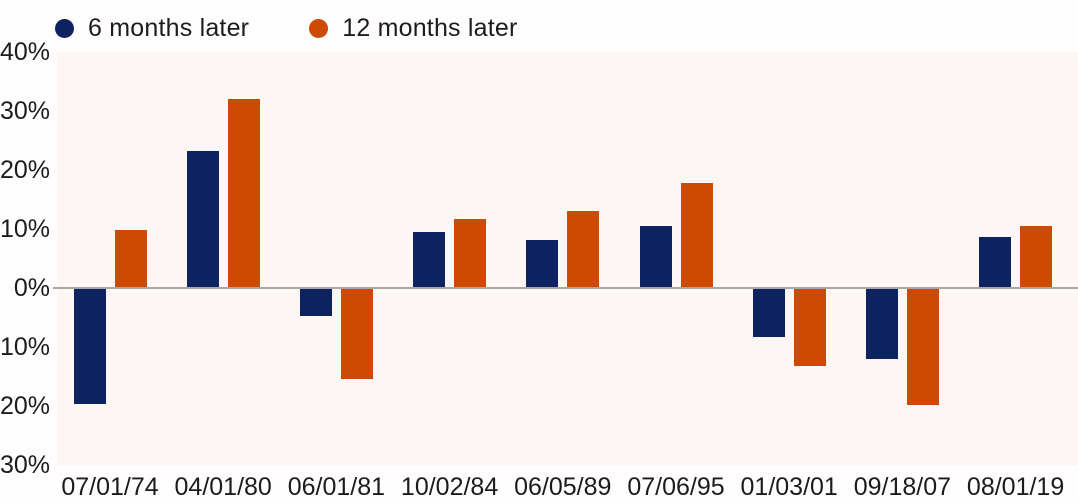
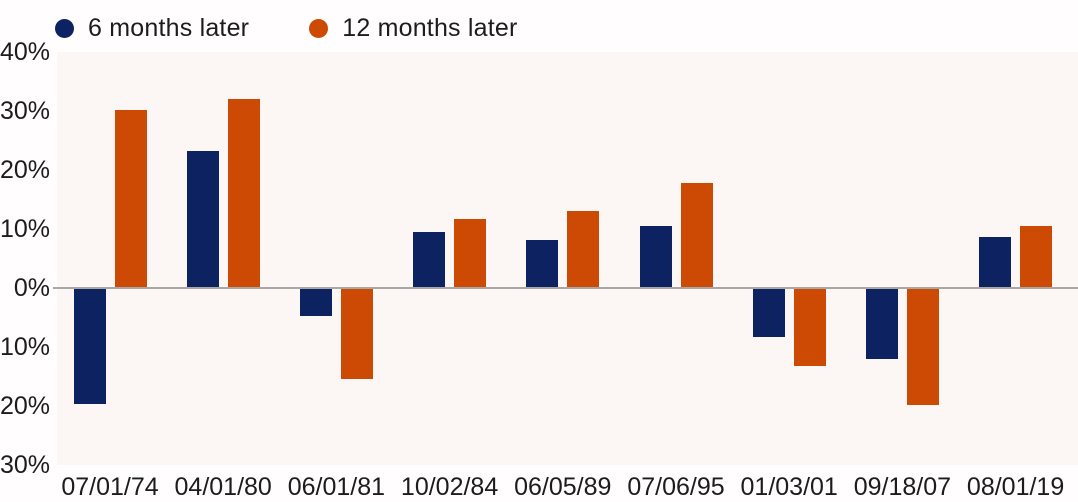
12 months later/07/01/74: 10% -> 30%
